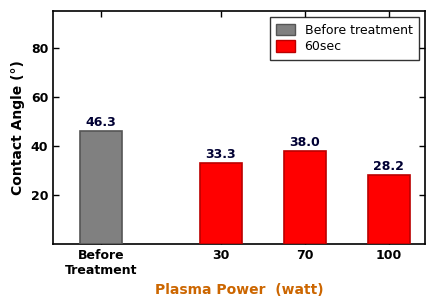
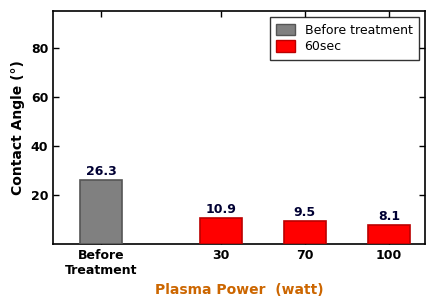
Before Treatment: 46.3 -> 26.3
30: 33.3 -> 10.9
70: 38.0 -> 9.5
100: 28.2 -> 8.1
